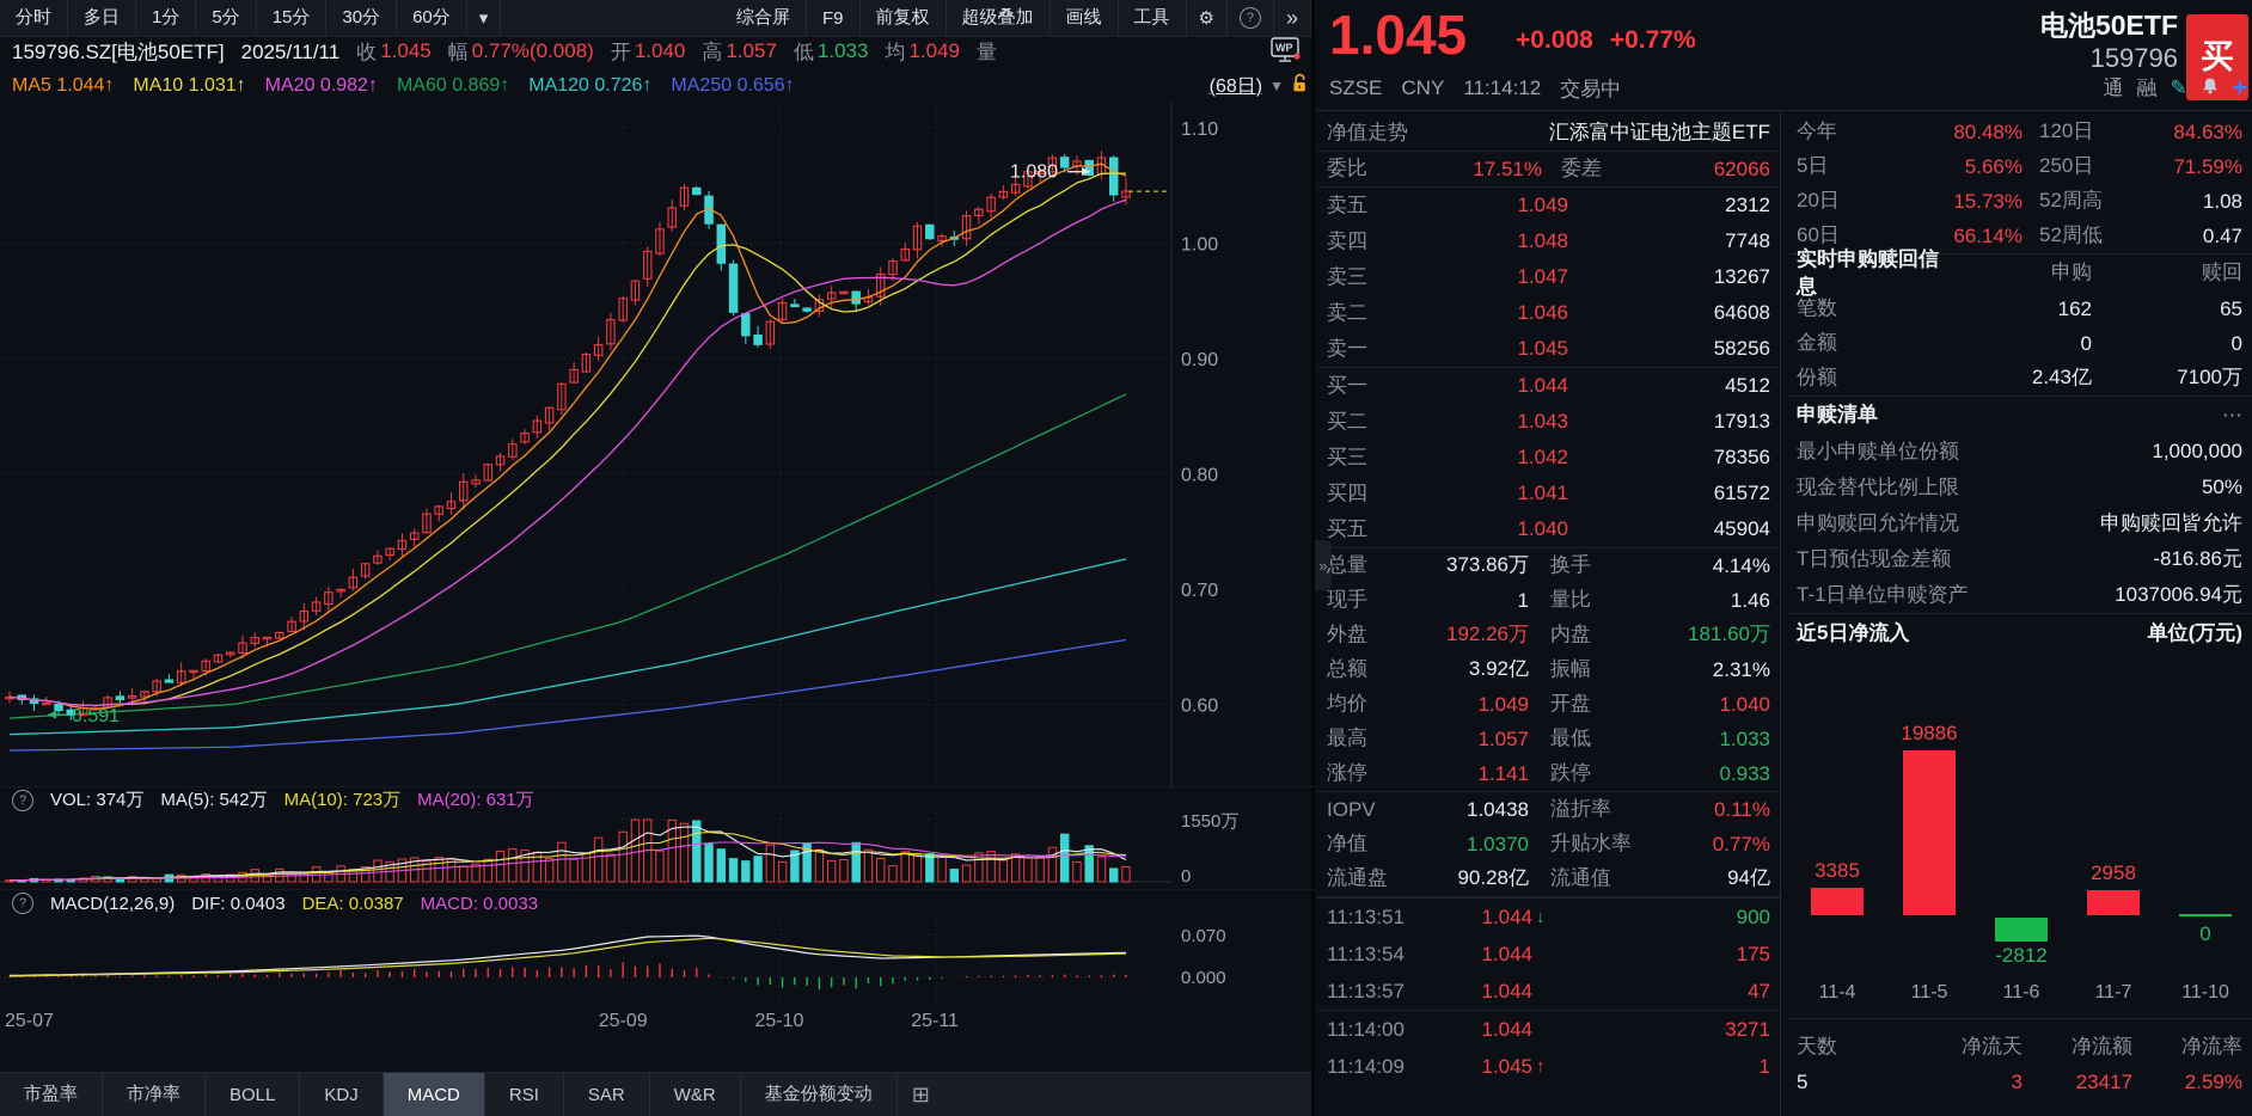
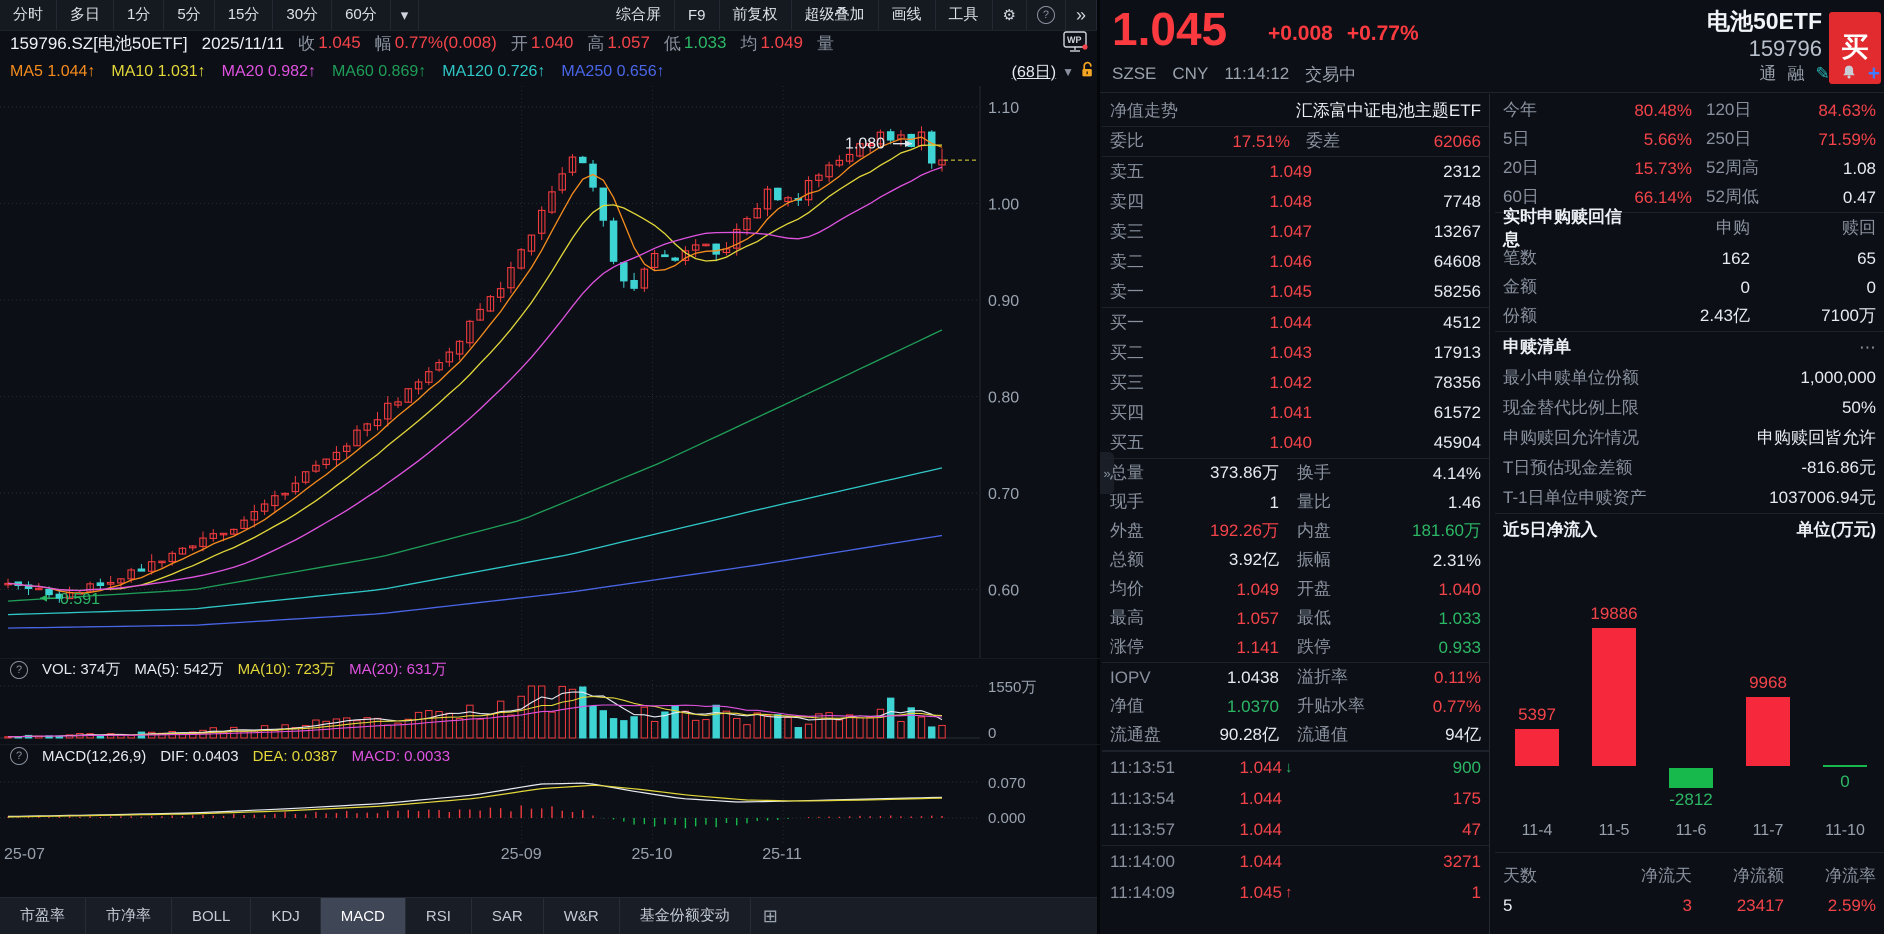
近5日净流入/11-4: 3385 -> 5397
近5日净流入/11-7: 2958 -> 9968
